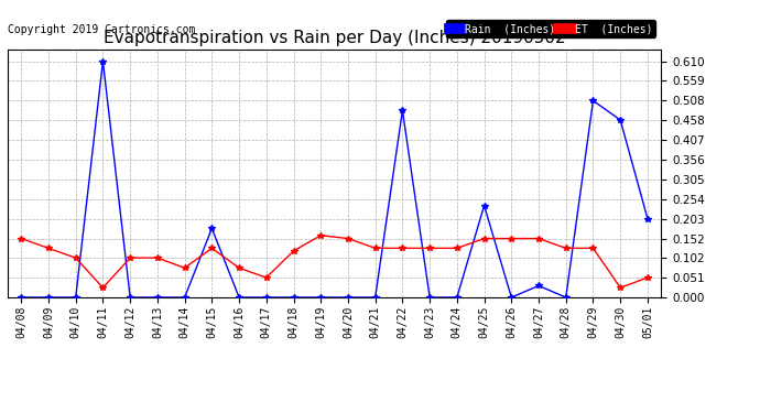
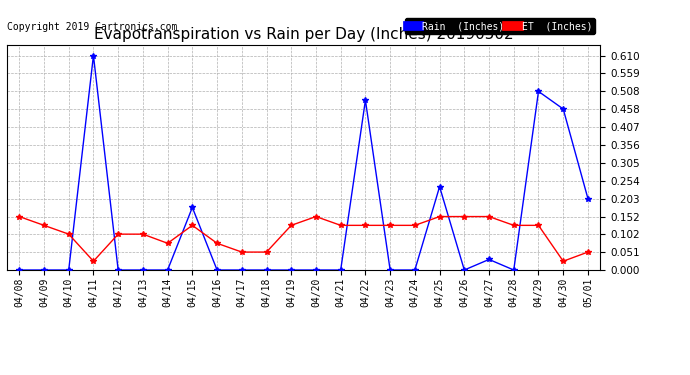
ET (Inches)/04/18: 0.120 -> 0.051
ET (Inches)/04/19: 0.160 -> 0.127
